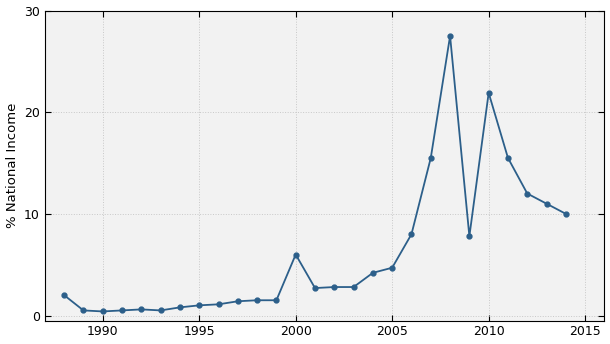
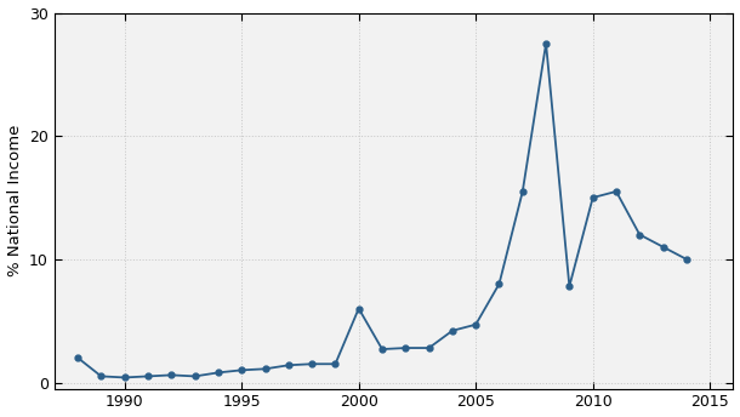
2010: 21.9 -> 15.0
